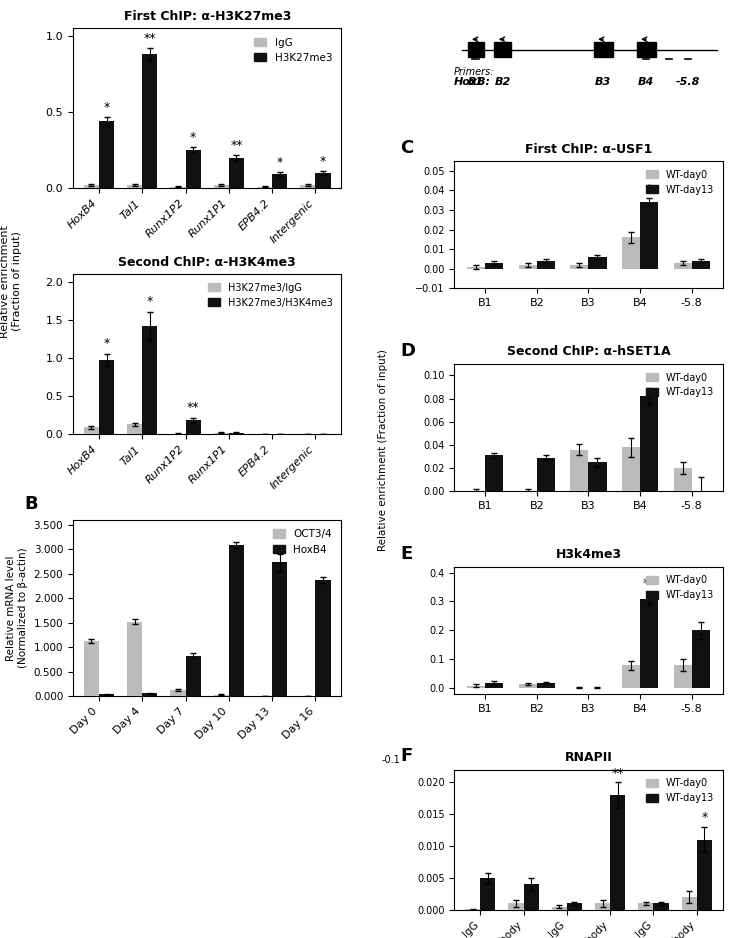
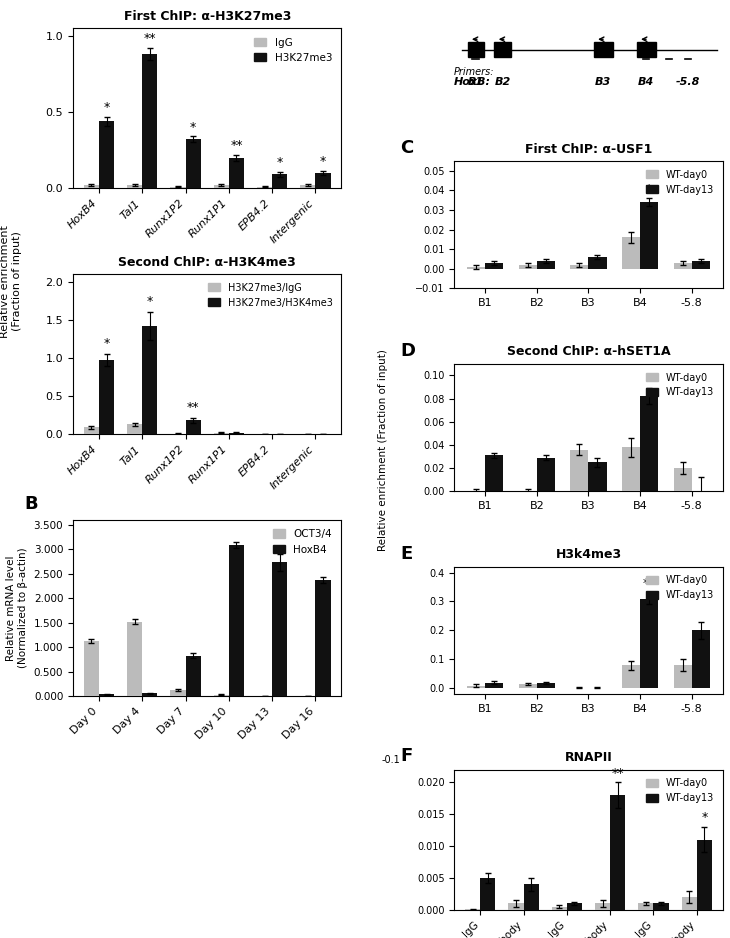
First ChIP: α-H3K27me3/H3K27me3/Runx1P2: 0.25 -> 0.32
